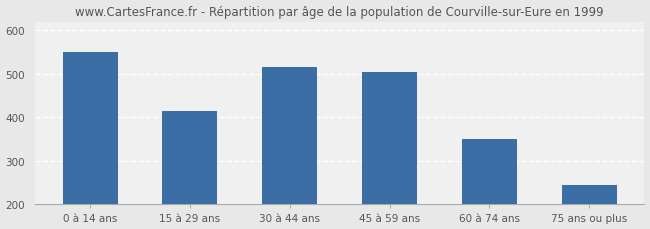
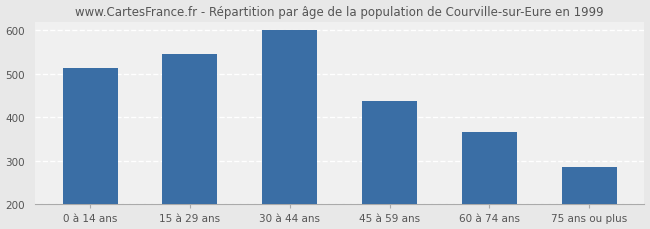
0 à 14 ans: 550 -> 513
15 à 29 ans: 415 -> 546
30 à 44 ans: 515 -> 601
45 à 59 ans: 505 -> 437
60 à 74 ans: 350 -> 367
75 ans ou plus: 245 -> 285
